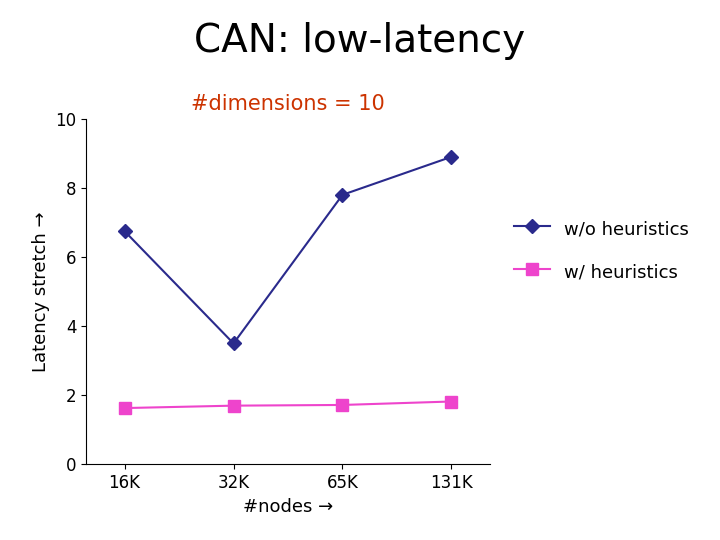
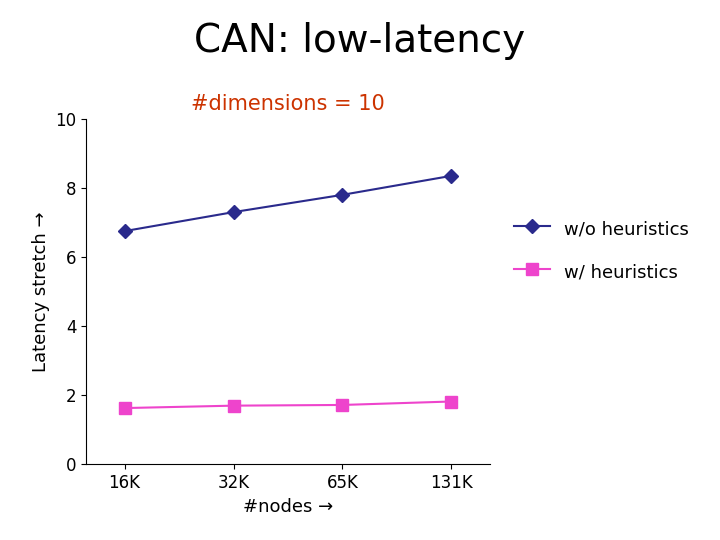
w/o heuristics/32K: 3.50 -> 7.30
w/o heuristics/131K: 8.90 -> 8.35
